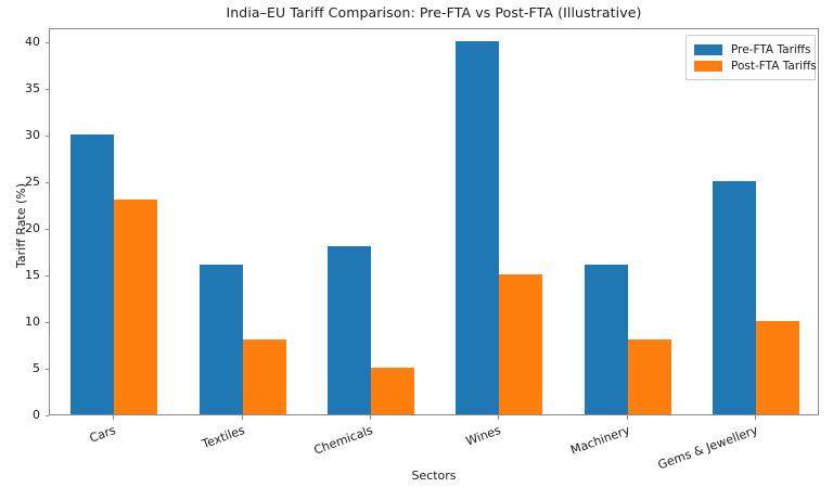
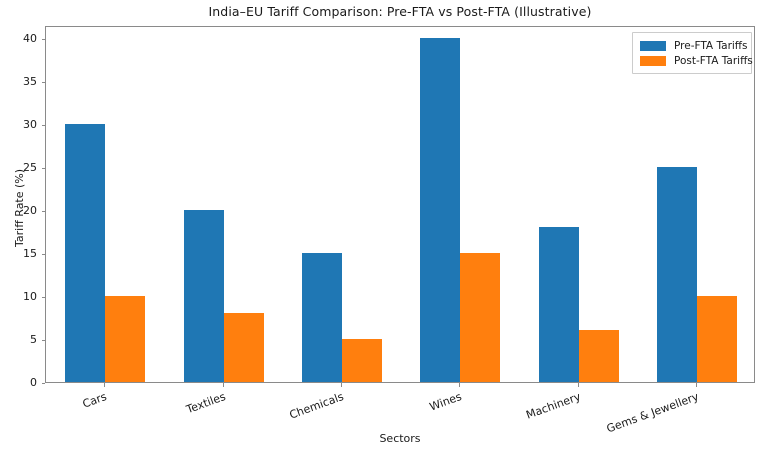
Post-FTA Tariffs/Cars: 23 -> 10
Pre-FTA Tariffs/Textiles: 16 -> 20
Pre-FTA Tariffs/Chemicals: 18 -> 15
Pre-FTA Tariffs/Machinery: 16 -> 18
Post-FTA Tariffs/Machinery: 8 -> 6
